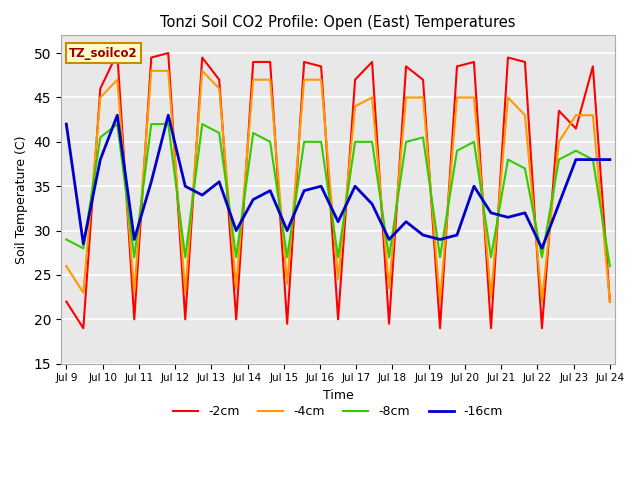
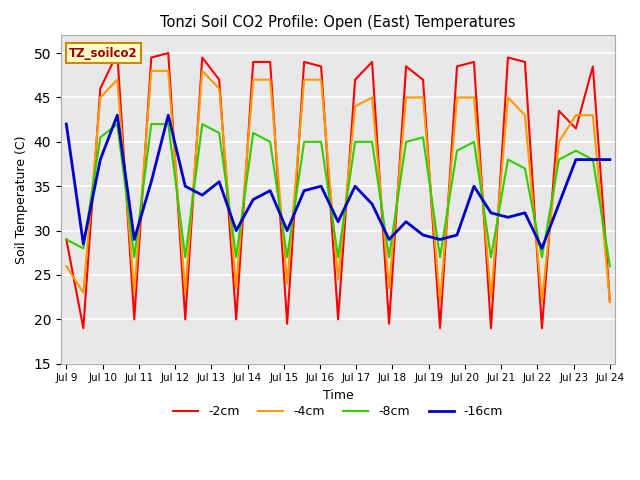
-2cm/Jul 9: 22.0 -> 29.0
